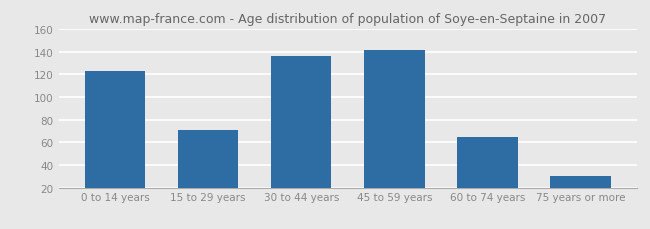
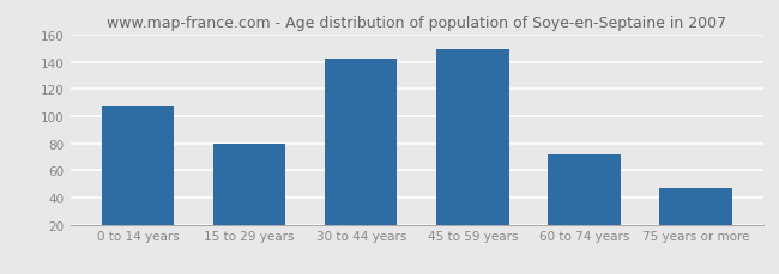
0 to 14 years: 123 -> 107
15 to 29 years: 71 -> 80
30 to 44 years: 136 -> 142
45 to 59 years: 141 -> 149
60 to 74 years: 65 -> 72
75 years or more: 30 -> 47
